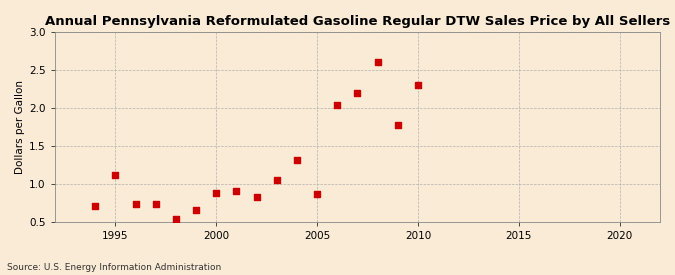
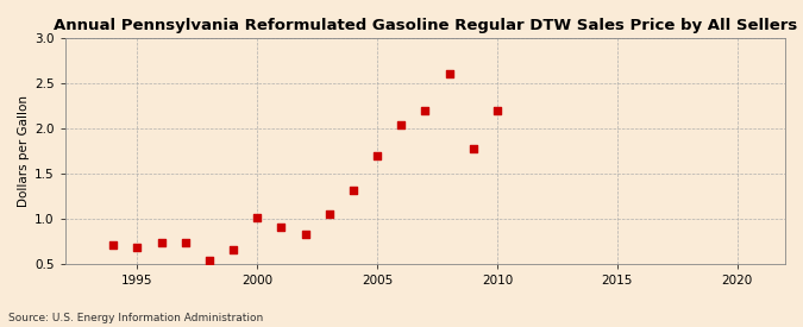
1995: 1.12 -> 0.68
2000: 0.88 -> 1.01
2005: 0.86 -> 1.70
2010: 2.30 -> 2.20
